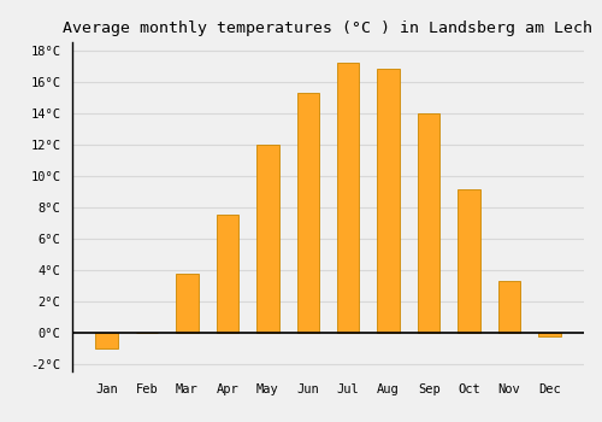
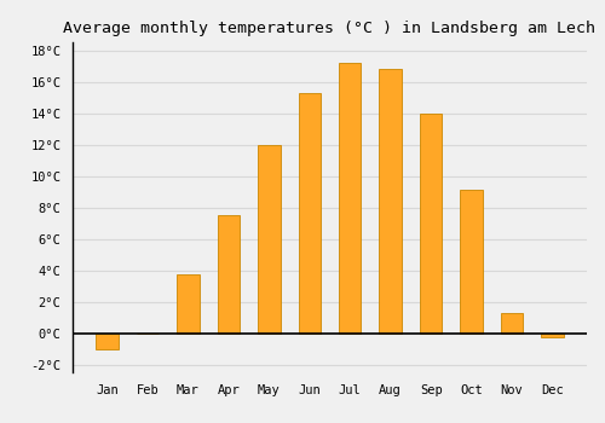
Nov: 3.3°C -> 1.3°C
